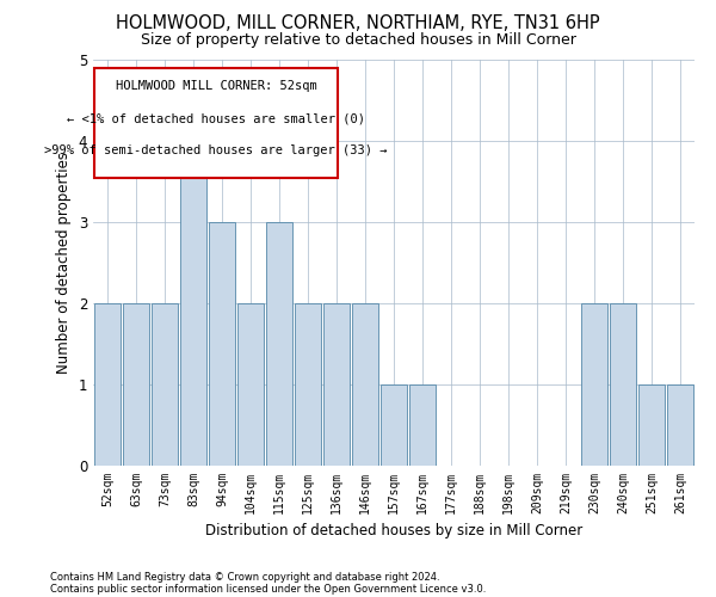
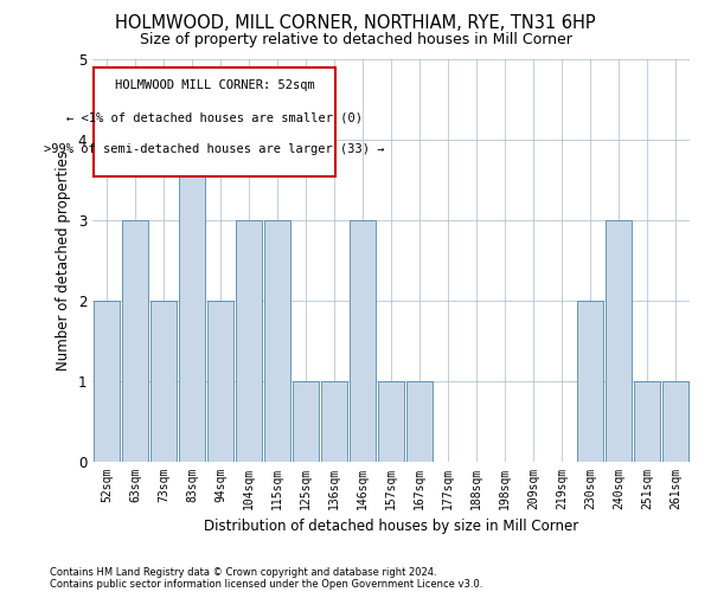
63sqm: 2 -> 3
94sqm: 3 -> 2
104sqm: 2 -> 3
125sqm: 2 -> 1
136sqm: 2 -> 1
146sqm: 2 -> 3
240sqm: 2 -> 3
